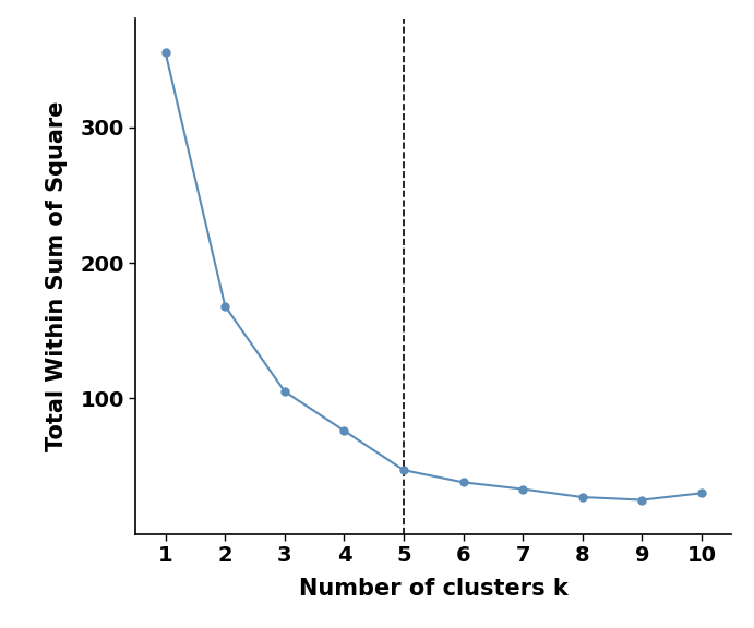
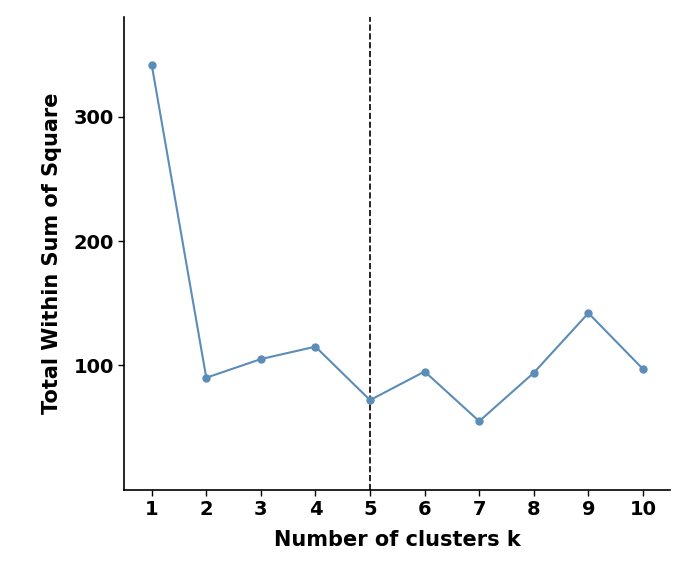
1: 355 -> 342
2: 168 -> 90
4: 76 -> 115
5: 47 -> 72
6: 38 -> 95
7: 33 -> 55
8: 27 -> 94
9: 25 -> 142
10: 30 -> 97
